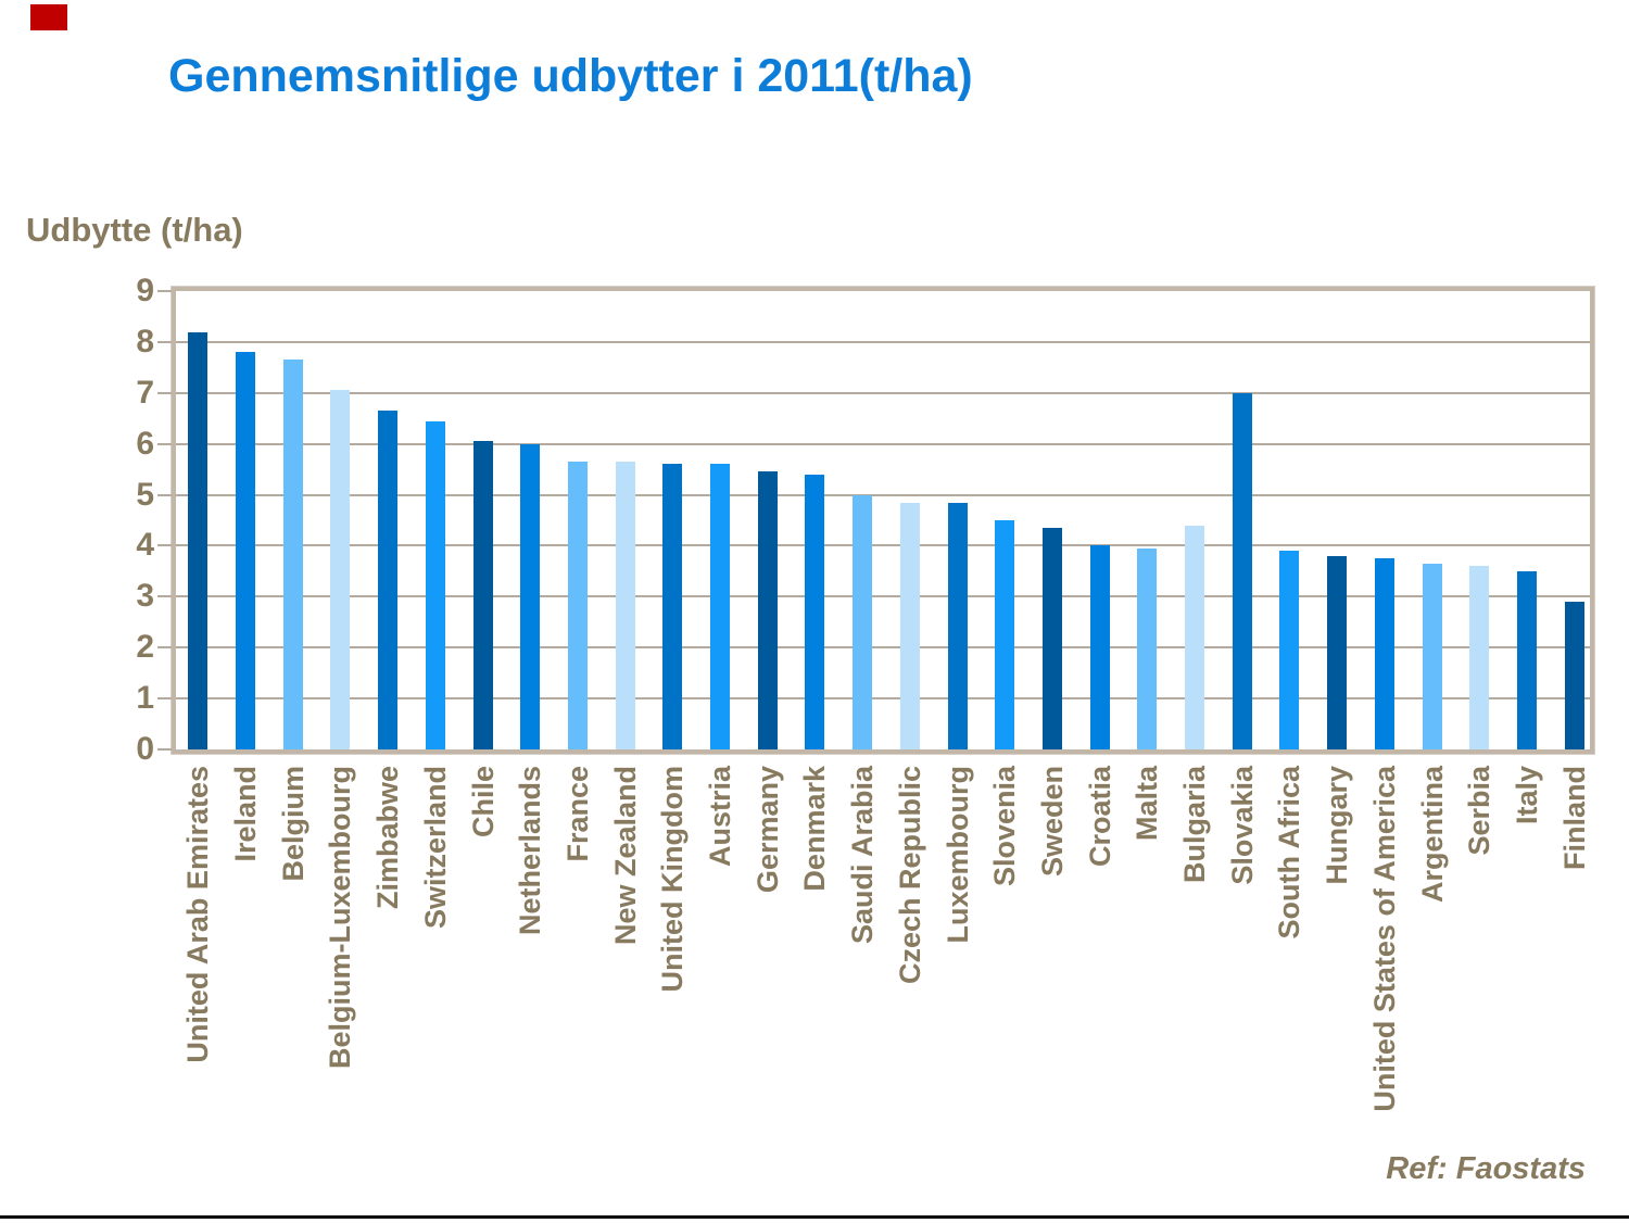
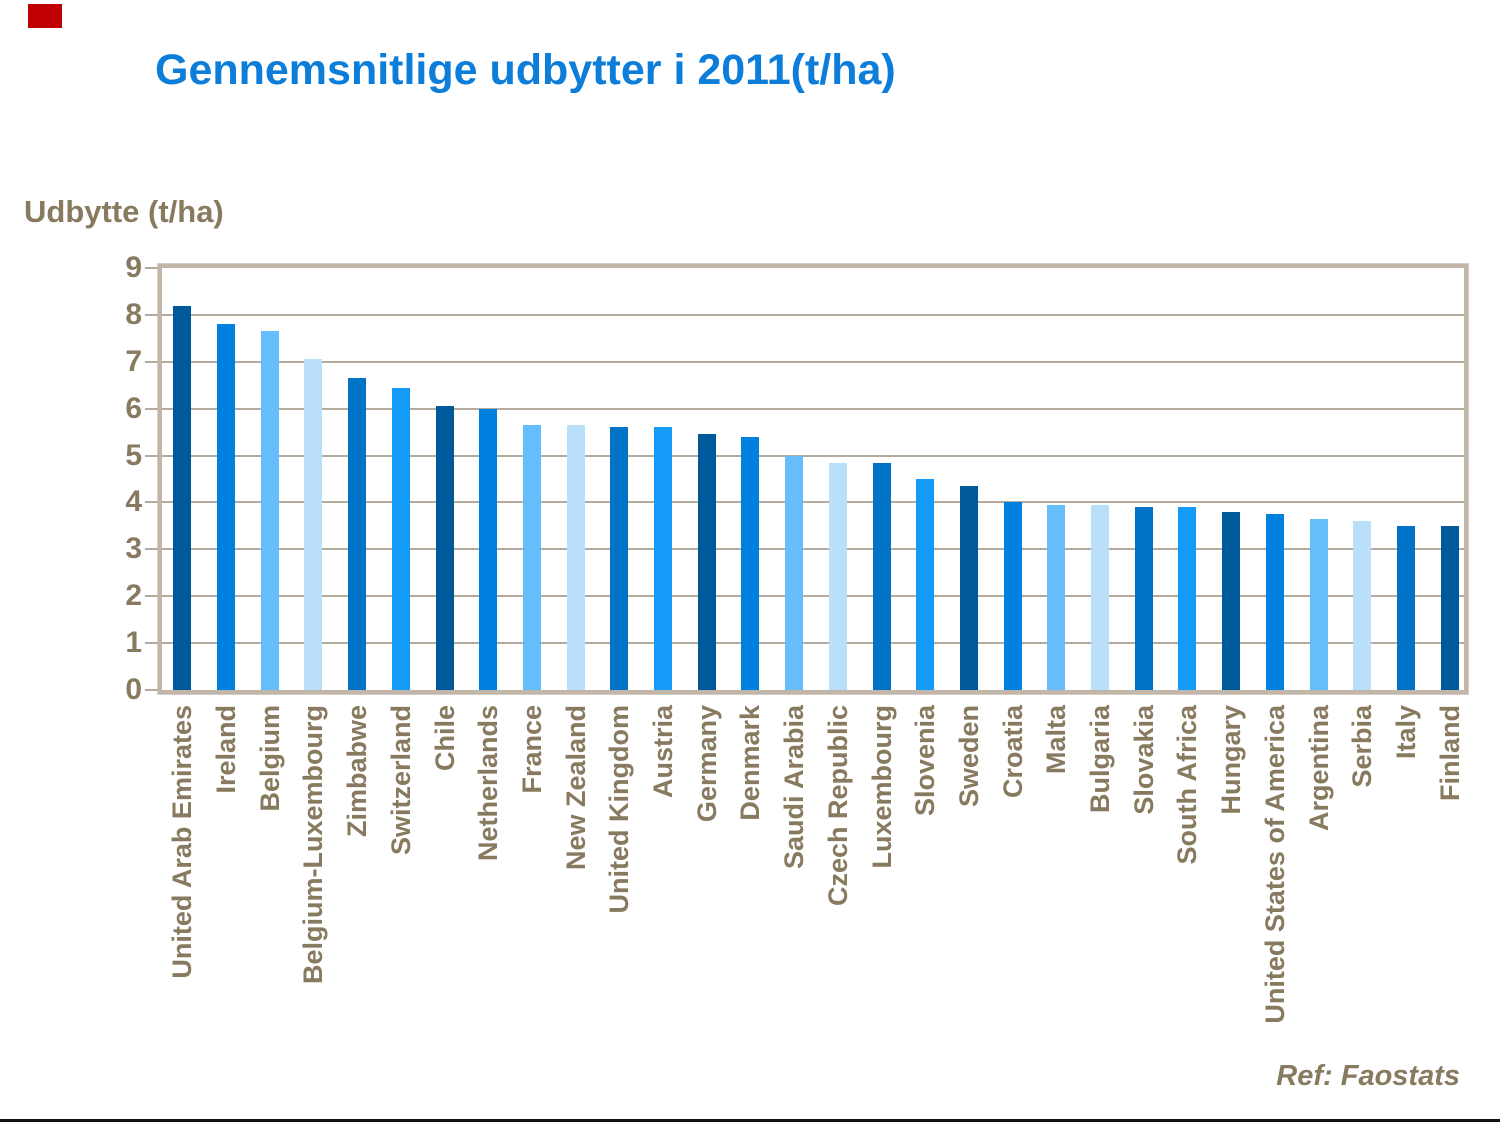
Bulgaria: 4.4 -> 4.0
Slovakia: 7.0 -> 3.9
Finland: 2.9 -> 3.5
